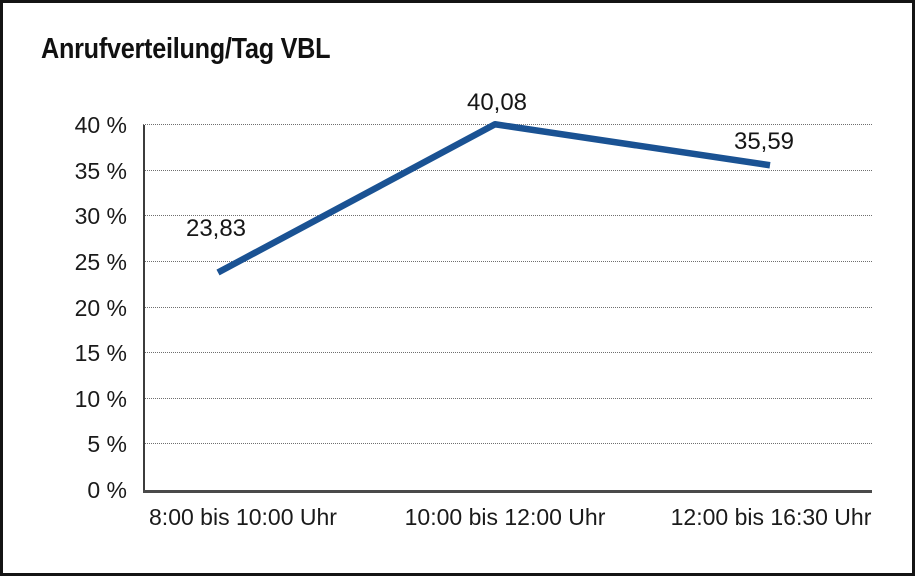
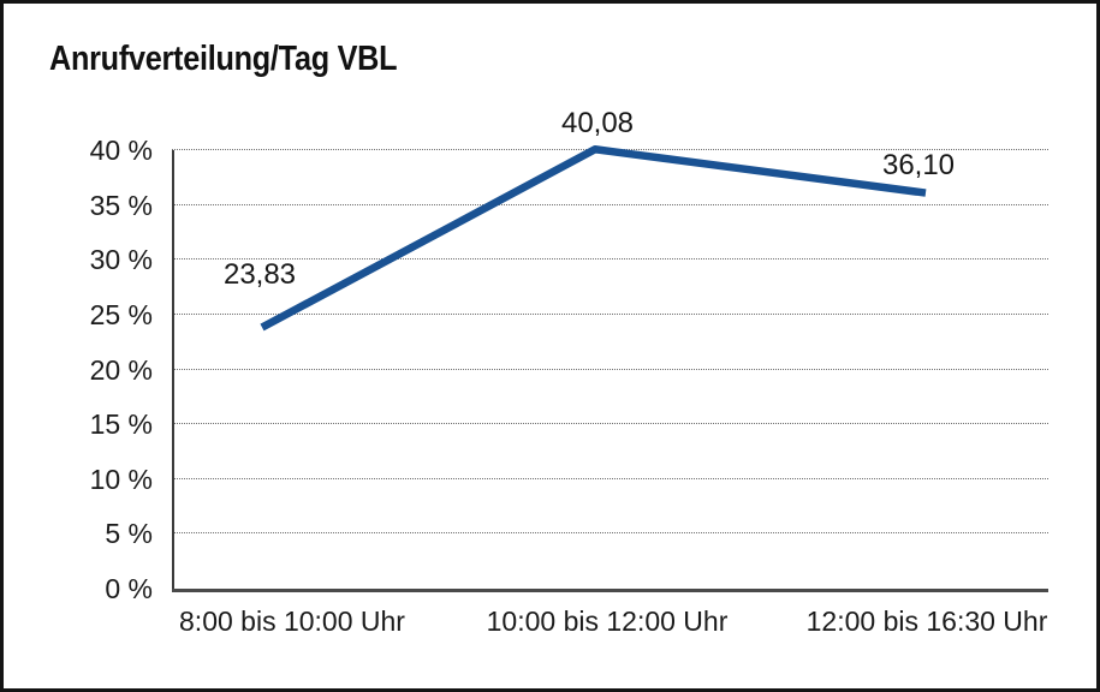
12:00 bis 16:30 Uhr: 35,59 -> 36,10
